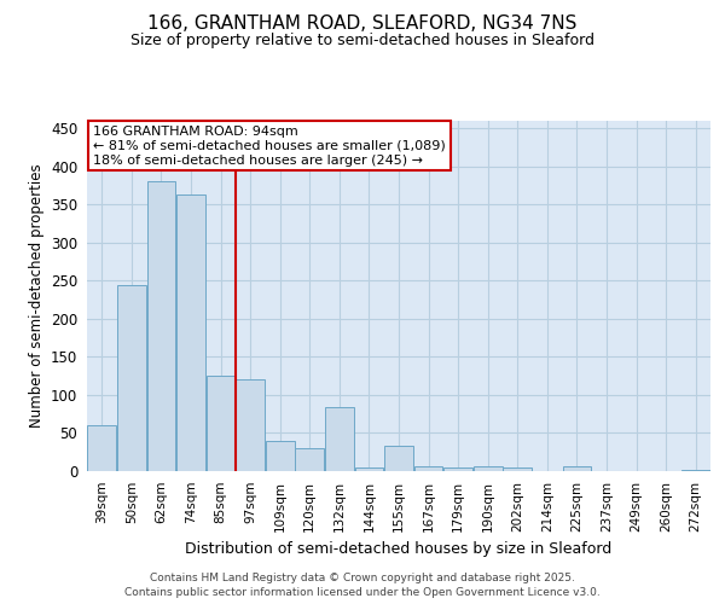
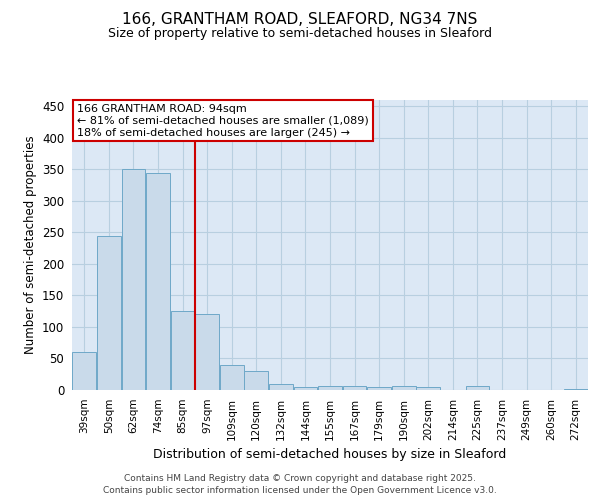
62sqm: 380 -> 350
74sqm: 364 -> 345
132sqm: 84 -> 10
155sqm: 34 -> 6
